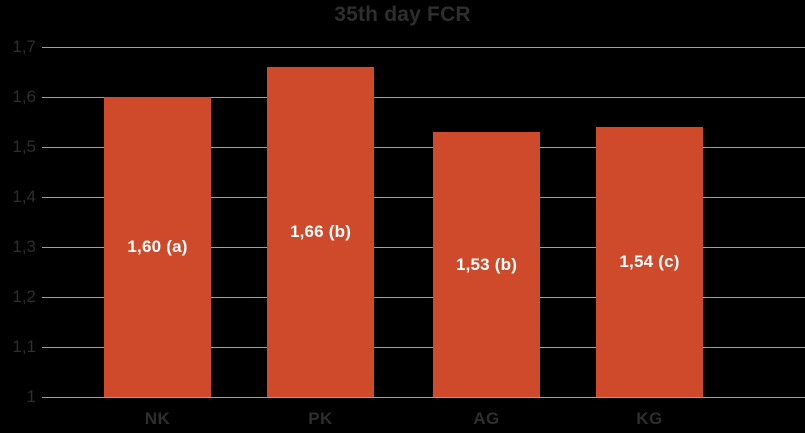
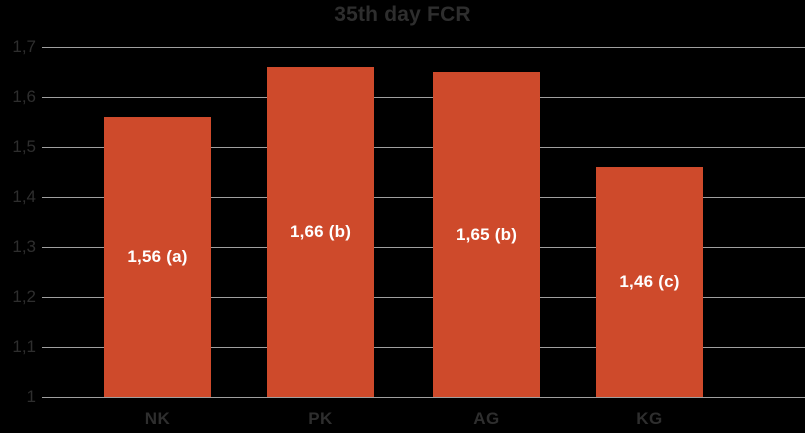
NK: 1,60 -> 1,56
AG: 1,53 -> 1,65
KG: 1,54 -> 1,46
